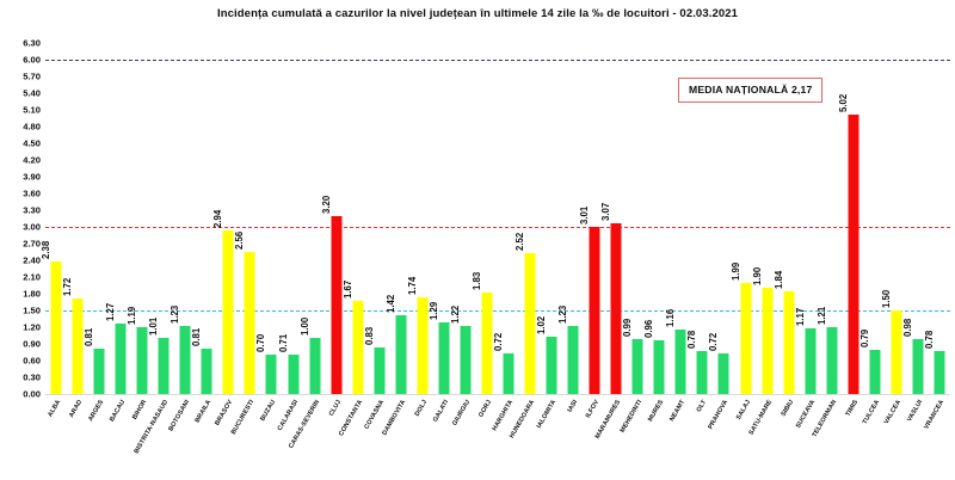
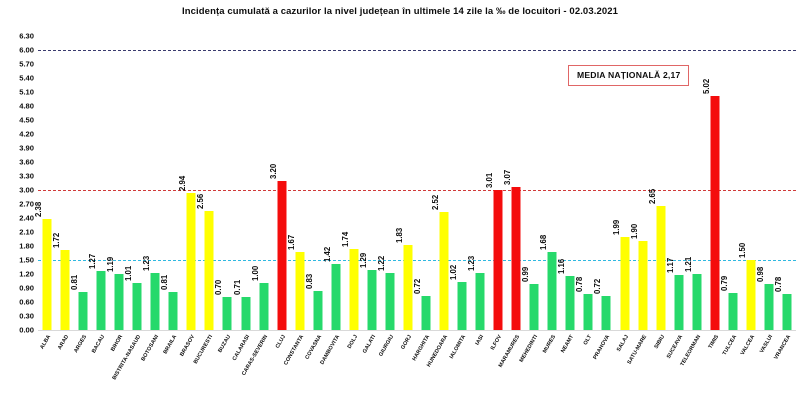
MURES: 0.96 -> 1.68
SIBIU: 1.84 -> 2.65
